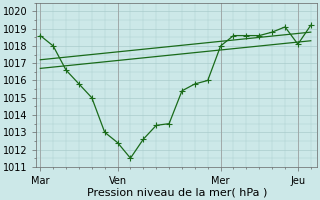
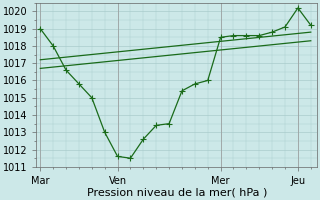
Mar: 1018.6 -> 1019.0
Ven: 1012.4 -> 1011.6
Mer: 1018.0 -> 1018.5
Jeu: 1018.1 -> 1020.2
